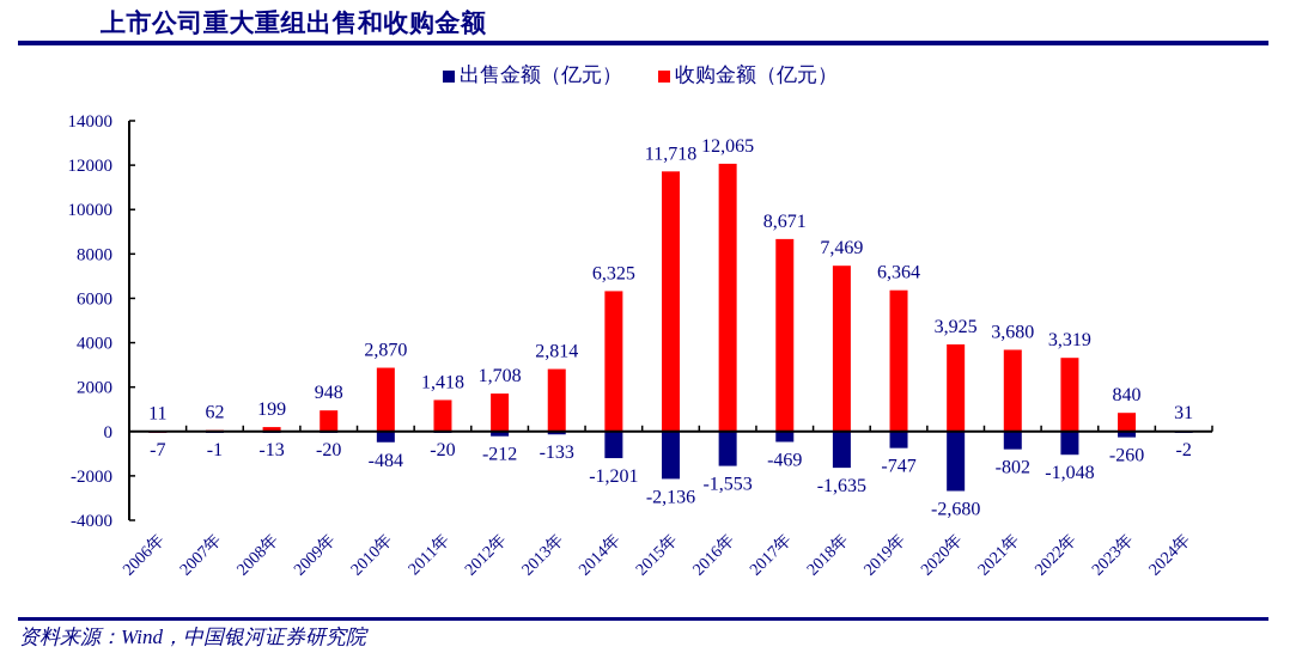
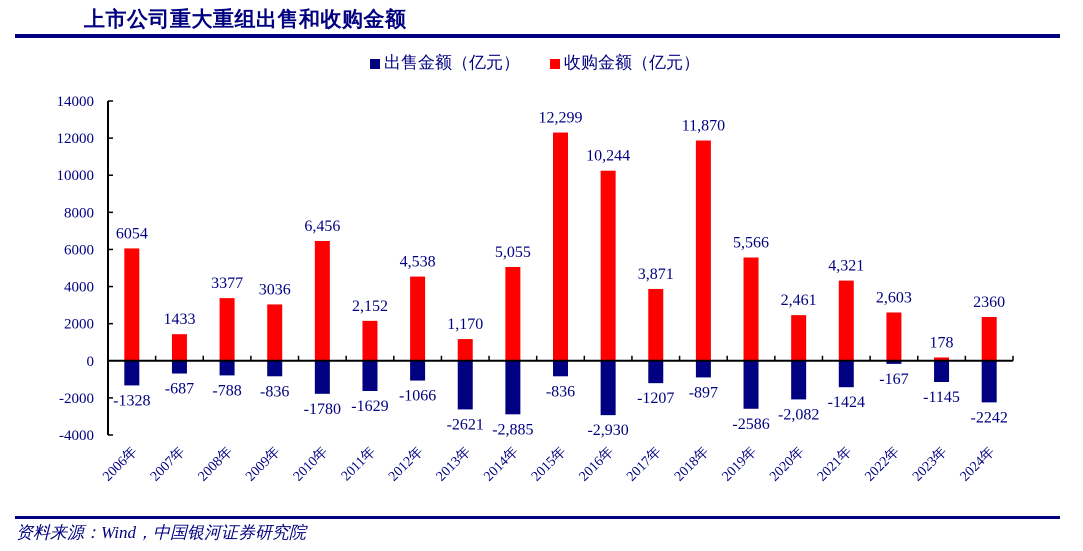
出售金额（亿元）/2006年: -7 -> -1328
收购金额（亿元）/2006年: 11 -> 6054
出售金额（亿元）/2007年: -1 -> -687
收购金额（亿元）/2007年: 62 -> 1433
出售金额（亿元）/2008年: -13 -> -788
收购金额（亿元）/2008年: 199 -> 3377
出售金额（亿元）/2009年: -20 -> -836
收购金额（亿元）/2009年: 948 -> 3036
出售金额（亿元）/2010年: -484 -> -1780
收购金额（亿元）/2010年: 2,870 -> 6,456
出售金额（亿元）/2011年: -20 -> -1629
收购金额（亿元）/2011年: 1,418 -> 2,152
出售金额（亿元）/2012年: -212 -> -1066
收购金额（亿元）/2012年: 1,708 -> 4,538
出售金额（亿元）/2013年: -133 -> -2621
收购金额（亿元）/2013年: 2,814 -> 1,170
出售金额（亿元）/2014年: -1,201 -> -2,885
收购金额（亿元）/2014年: 6,325 -> 5,055
出售金额（亿元）/2015年: -2,136 -> -836
收购金额（亿元）/2015年: 11,718 -> 12,299
出售金额（亿元）/2016年: -1,553 -> -2,930
收购金额（亿元）/2016年: 12,065 -> 10,244
出售金额（亿元）/2017年: -469 -> -1207
收购金额（亿元）/2017年: 8,671 -> 3,871
出售金额（亿元）/2018年: -1,635 -> -897
收购金额（亿元）/2018年: 7,469 -> 11,870
出售金额（亿元）/2019年: -747 -> -2586
收购金额（亿元）/2019年: 6,364 -> 5,566
出售金额（亿元）/2020年: -2,680 -> -2,082
收购金额（亿元）/2020年: 3,925 -> 2,461
出售金额（亿元）/2021年: -802 -> -1424
收购金额（亿元）/2021年: 3,680 -> 4,321
出售金额（亿元）/2022年: -1,048 -> -167
收购金额（亿元）/2022年: 3,319 -> 2,603
出售金额（亿元）/2023年: -260 -> -1145
收购金额（亿元）/2023年: 840 -> 178
出售金额（亿元）/2024年: -2 -> -2242
收购金额（亿元）/2024年: 31 -> 2360
